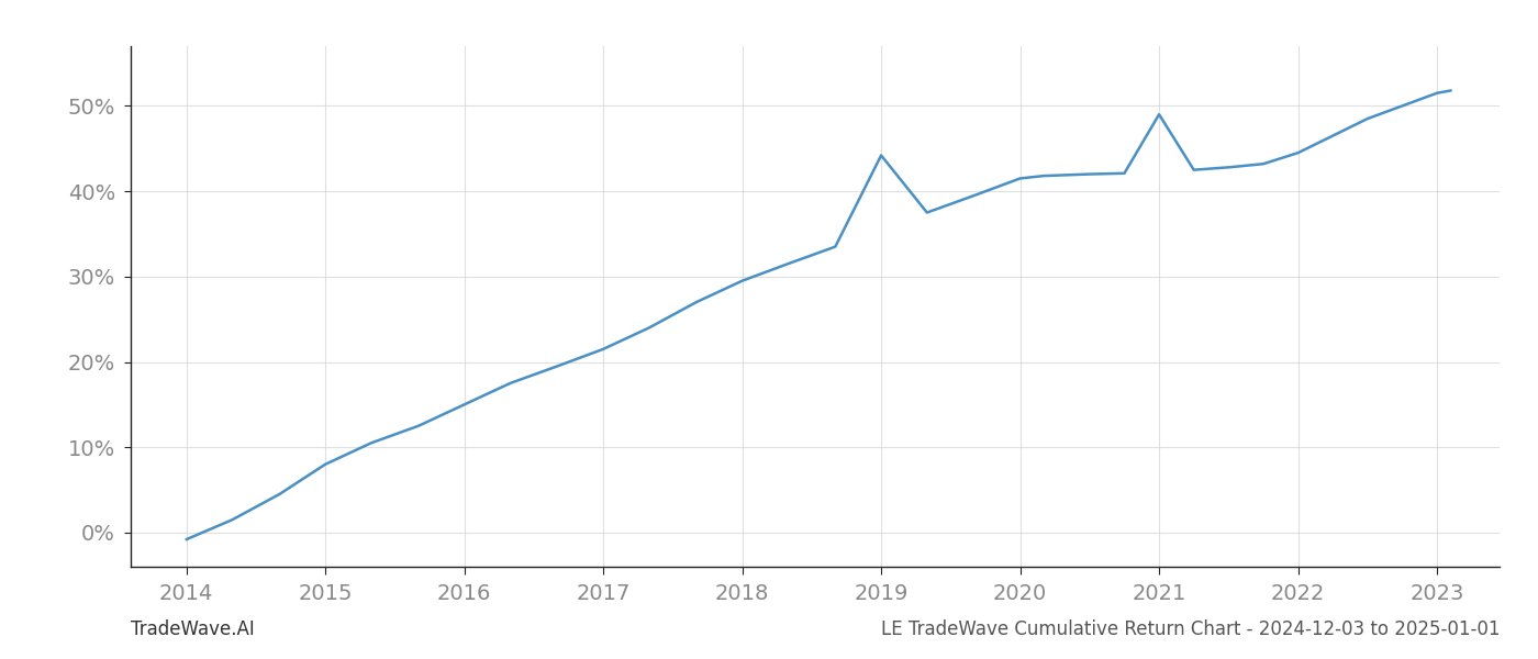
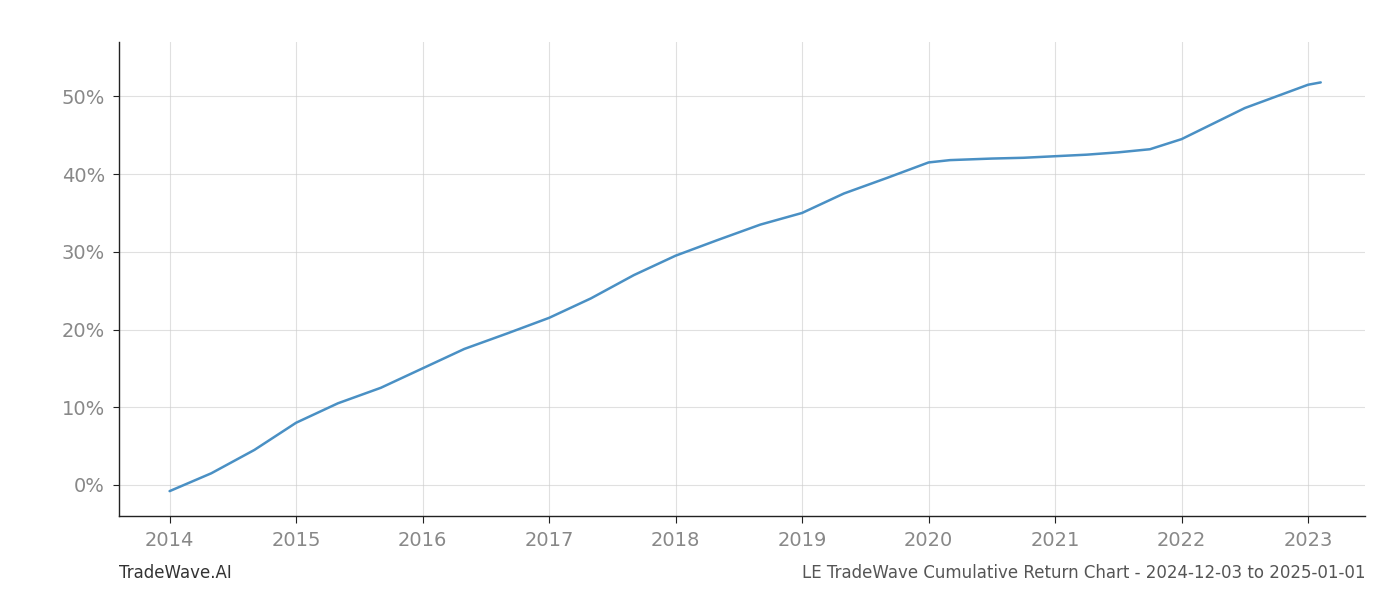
2019: 44.2% -> 35.0%
2021: 49.0% -> 42.3%
